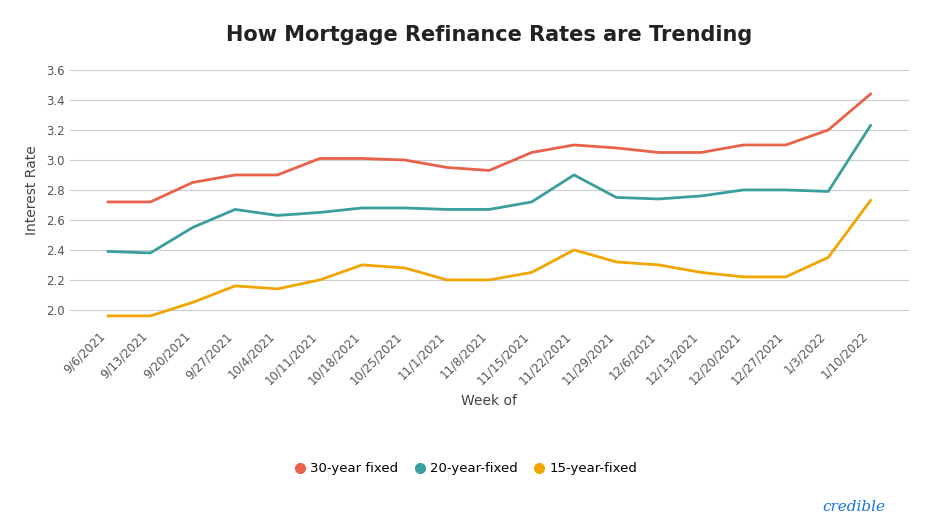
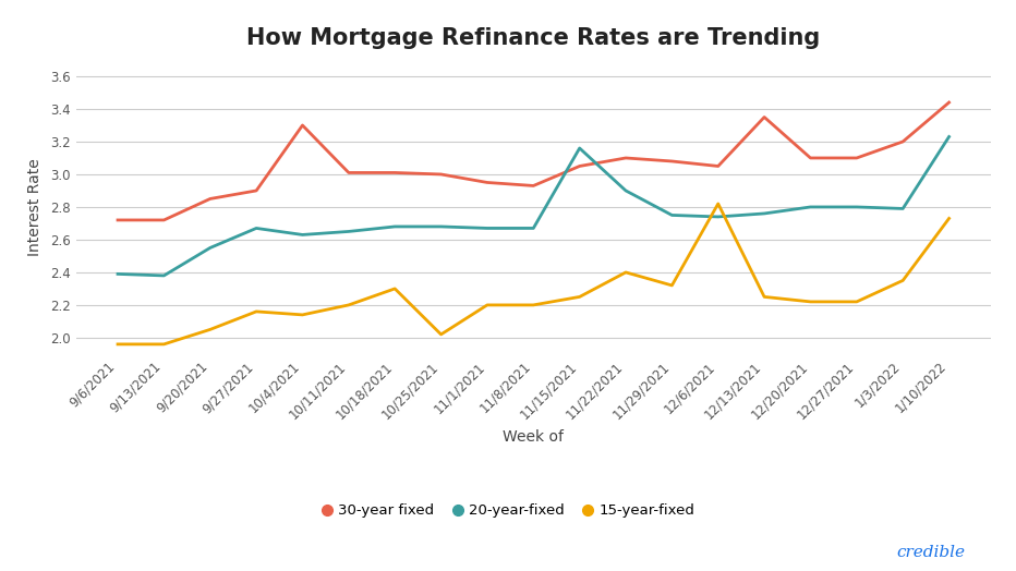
30-year fixed/10/4/2021: 2.90 -> 3.30
15-year-fixed/10/25/2021: 2.28 -> 2.02
20-year-fixed/11/15/2021: 2.72 -> 3.16
15-year-fixed/12/6/2021: 2.30 -> 2.82
30-year fixed/12/13/2021: 3.05 -> 3.35
